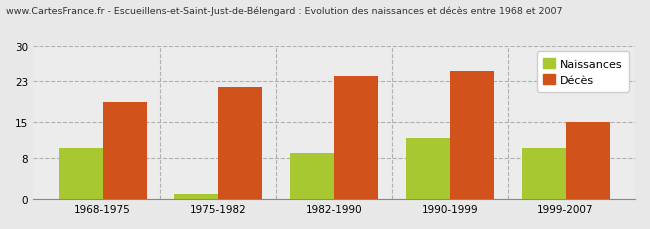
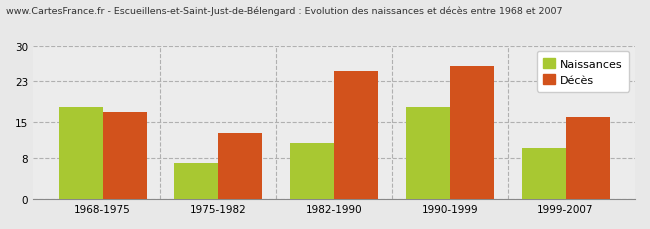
Naissances/1968-1975: 10 -> 18
Décès/1968-1975: 19 -> 17
Naissances/1975-1982: 1 -> 7
Décès/1975-1982: 22 -> 13
Naissances/1982-1990: 9 -> 11
Décès/1982-1990: 24 -> 25
Naissances/1990-1999: 12 -> 18
Décès/1990-1999: 25 -> 26
Décès/1999-2007: 15 -> 16
